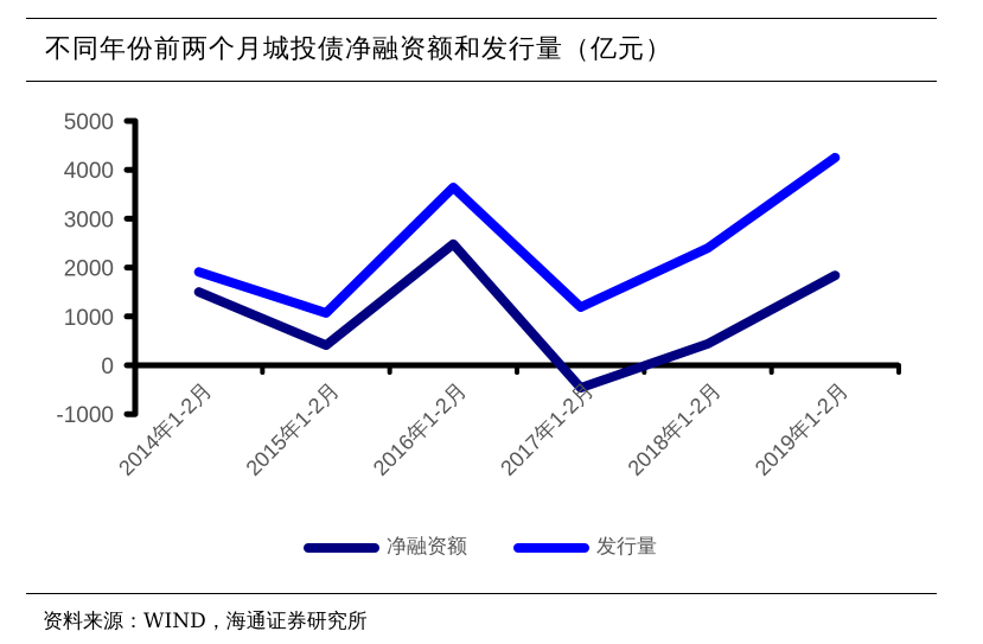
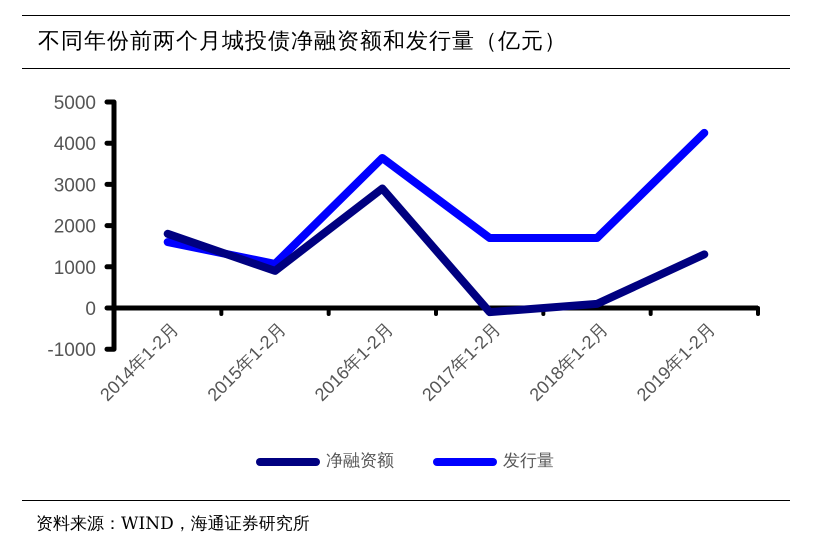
净融资额/2014年1-2月: 1500 -> 1800
发行量/2014年1-2月: 1900 -> 1600
净融资额/2015年1-2月: 400 -> 900
净融资额/2016年1-2月: 2500 -> 2900
净融资额/2017年1-2月: -500 -> -100
发行量/2017年1-2月: 1200 -> 1700
净融资额/2018年1-2月: 400 -> 100
发行量/2018年1-2月: 2400 -> 1700
净融资额/2019年1-2月: 1800 -> 1300
